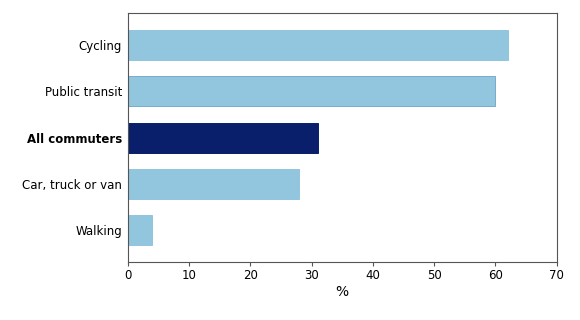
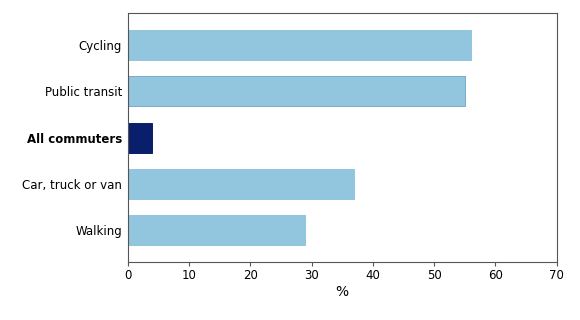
Cycling: 62 -> 56
Public transit: 60 -> 55
All commuters: 31 -> 4
Car, truck or van: 28 -> 37
Walking: 4 -> 29
